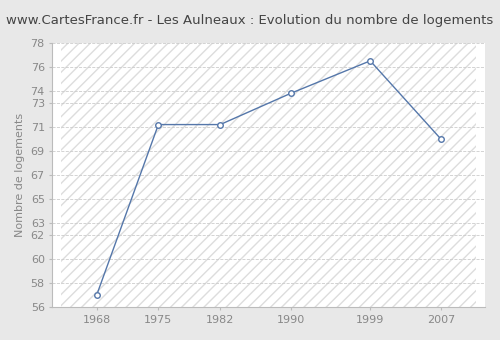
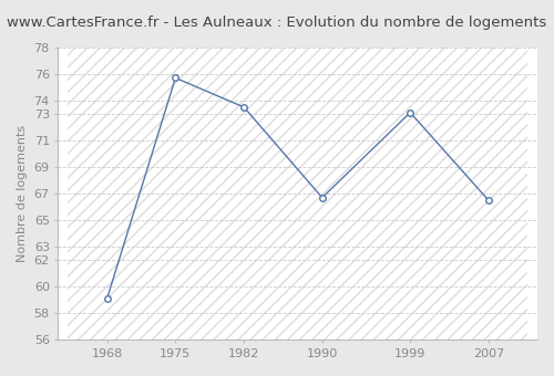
1968: 57.0 -> 59.1
1975: 71.2 -> 75.7
1982: 71.2 -> 73.5
1990: 73.8 -> 66.7
1999: 76.5 -> 73.1
2007: 70.0 -> 66.5
